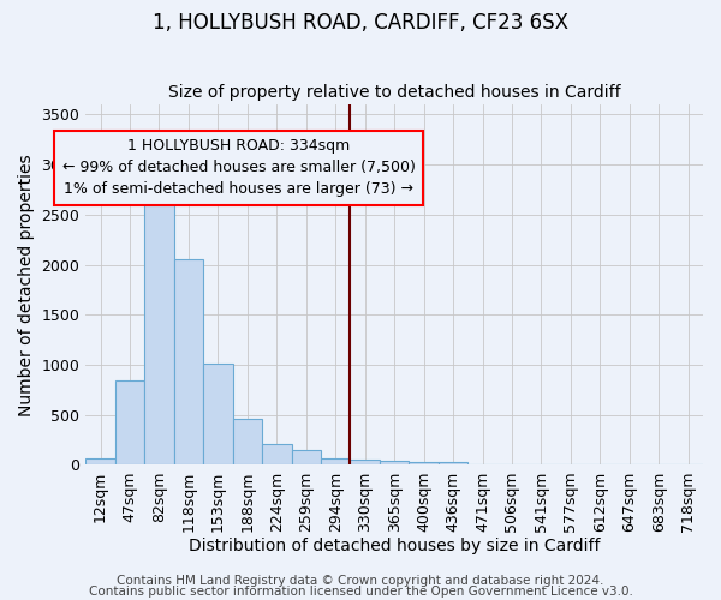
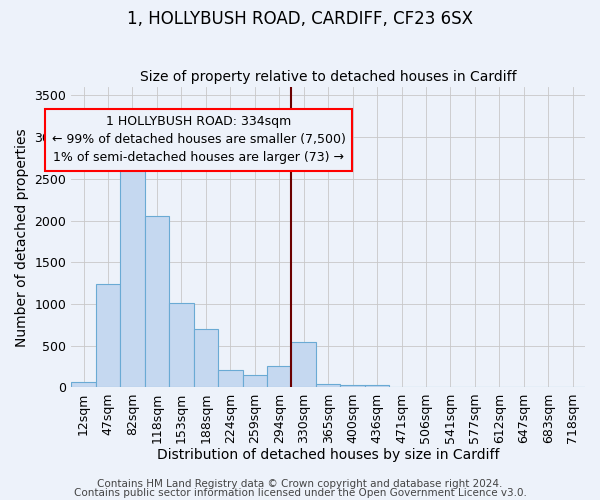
47sqm: 850 -> 1240
188sqm: 460 -> 700
294sqm: 60 -> 260
330sqm: 60 -> 540
